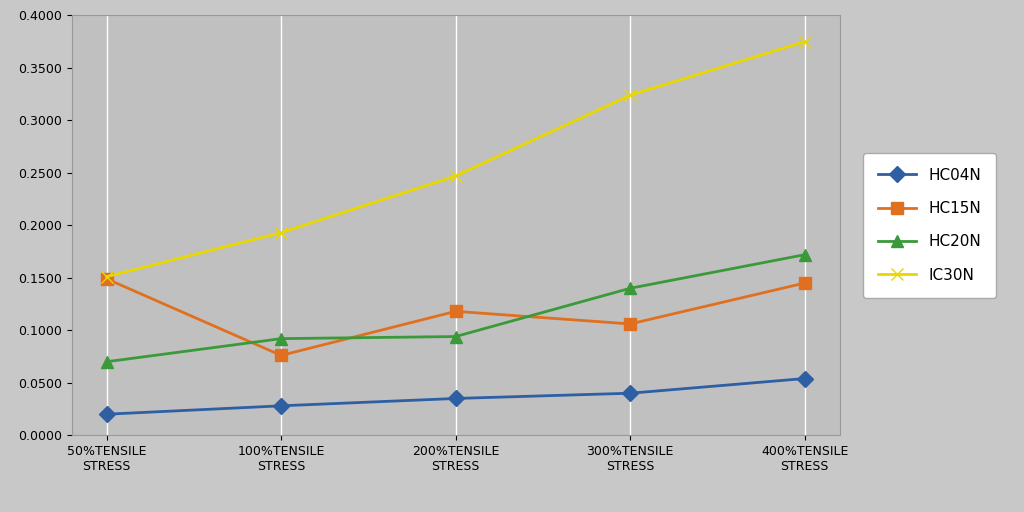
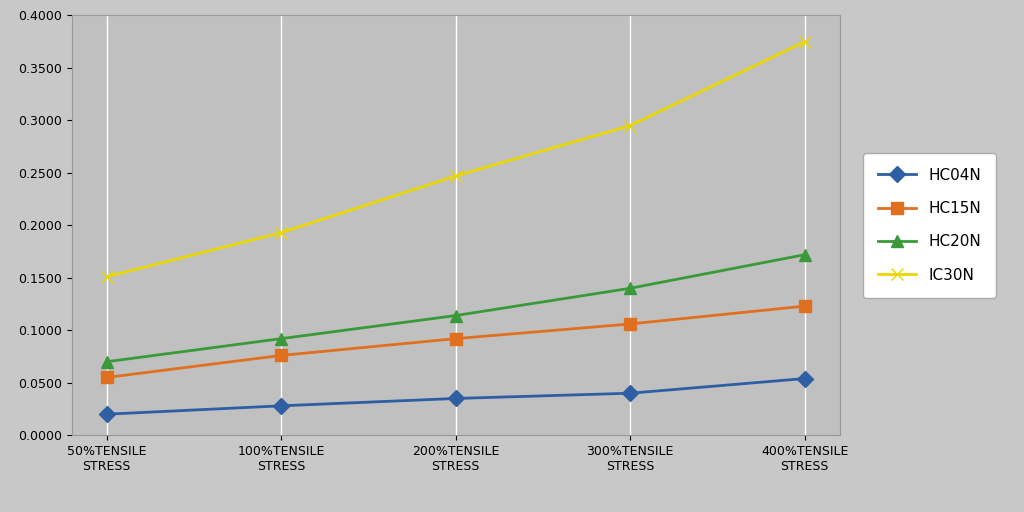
HC15N/50%TENSILE STRESS: 0.149 -> 0.055
HC15N/200%TENSILE STRESS: 0.118 -> 0.092
HC20N/200%TENSILE STRESS: 0.094 -> 0.114
IC30N/300%TENSILE STRESS: 0.324 -> 0.295
HC15N/400%TENSILE STRESS: 0.145 -> 0.123
